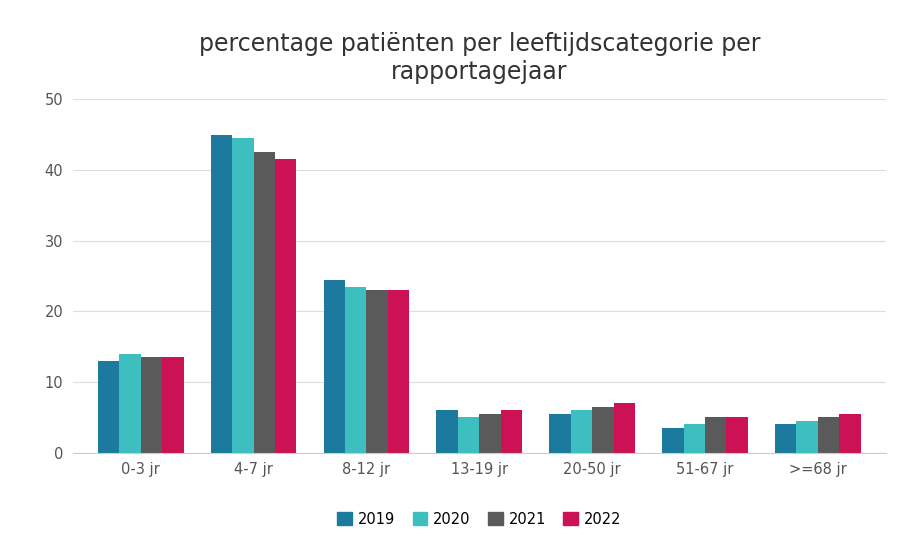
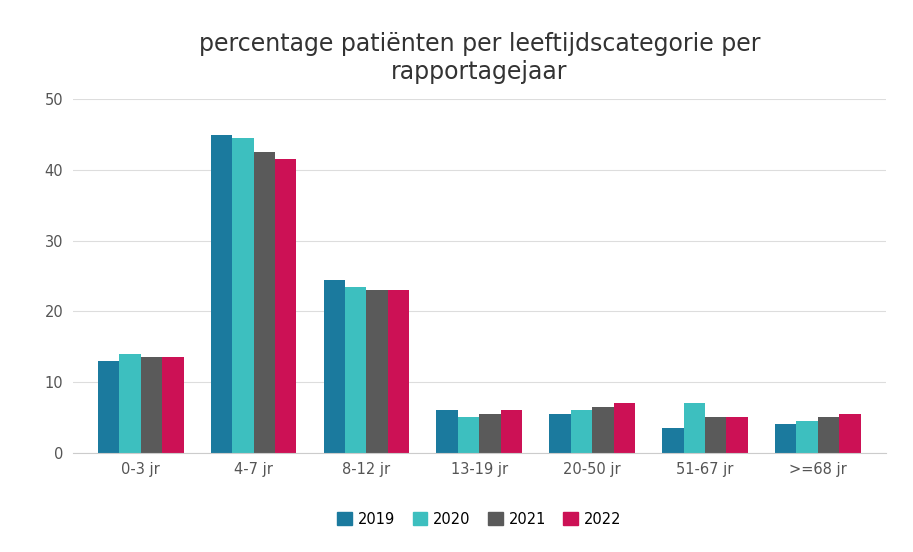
2020/51-67 jr: 4.0 -> 7.0
